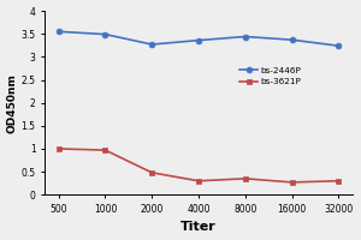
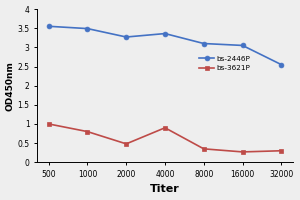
bs-3621P/1000: 0.97 -> 0.80
bs-3621P/4000: 0.30 -> 0.90
bs-2446P/8000: 3.44 -> 3.10
bs-2446P/16000: 3.37 -> 3.05
bs-2446P/32000: 3.24 -> 2.55
